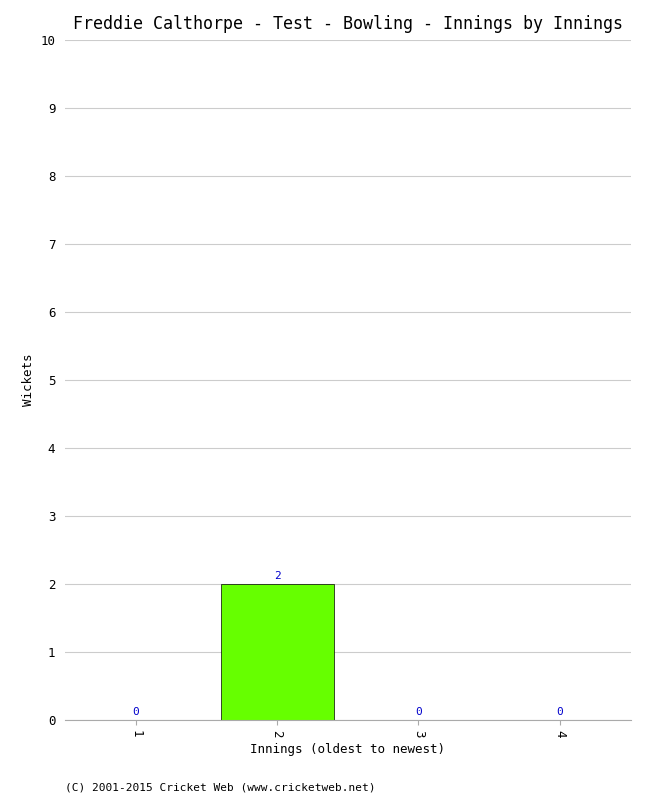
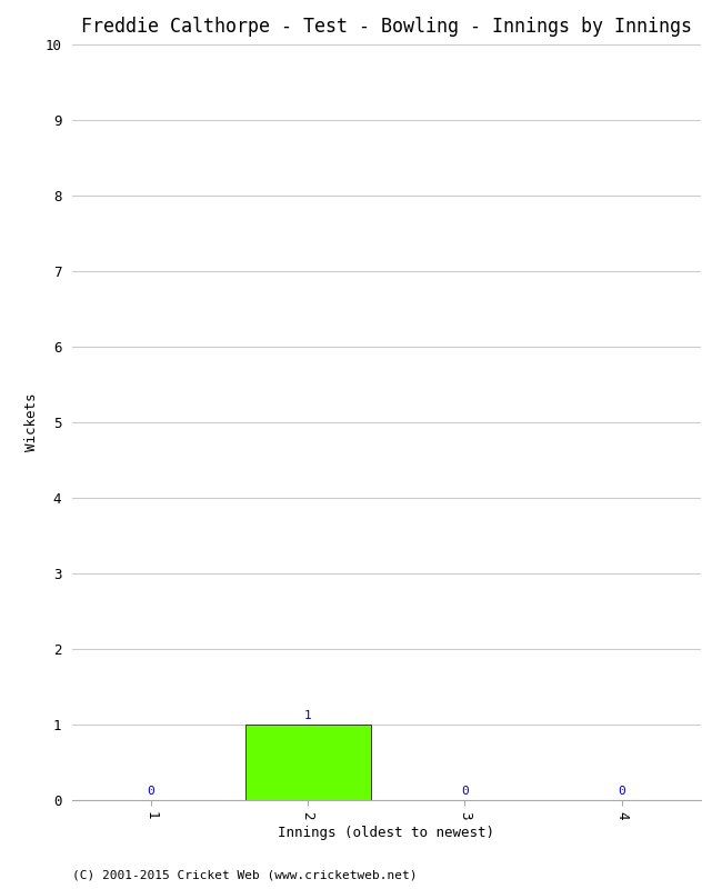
2: 2 -> 1
